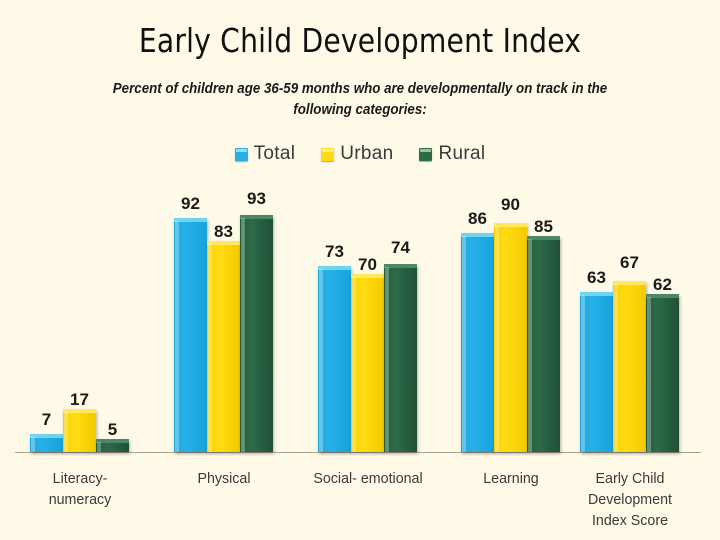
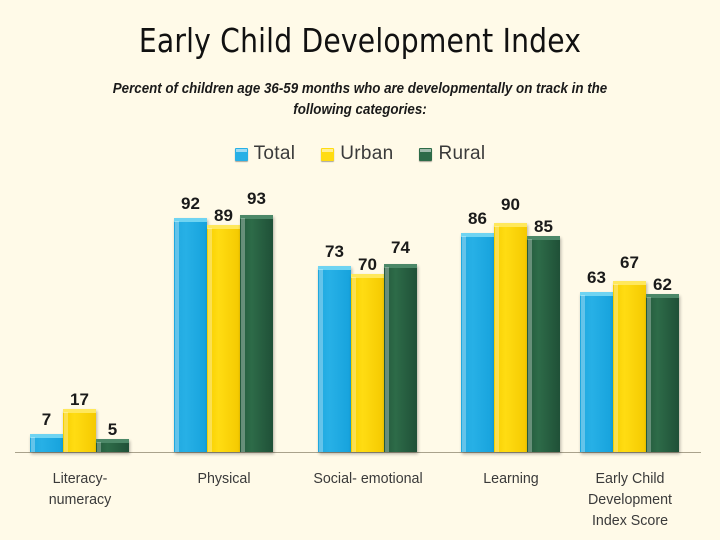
Urban/Physical: 83 -> 89
